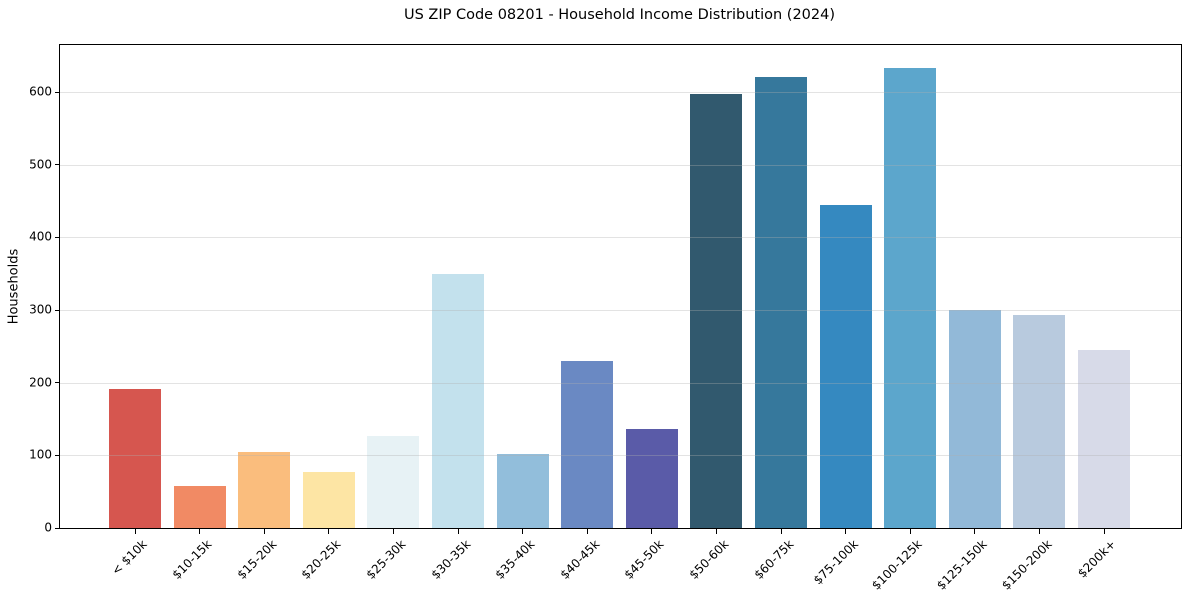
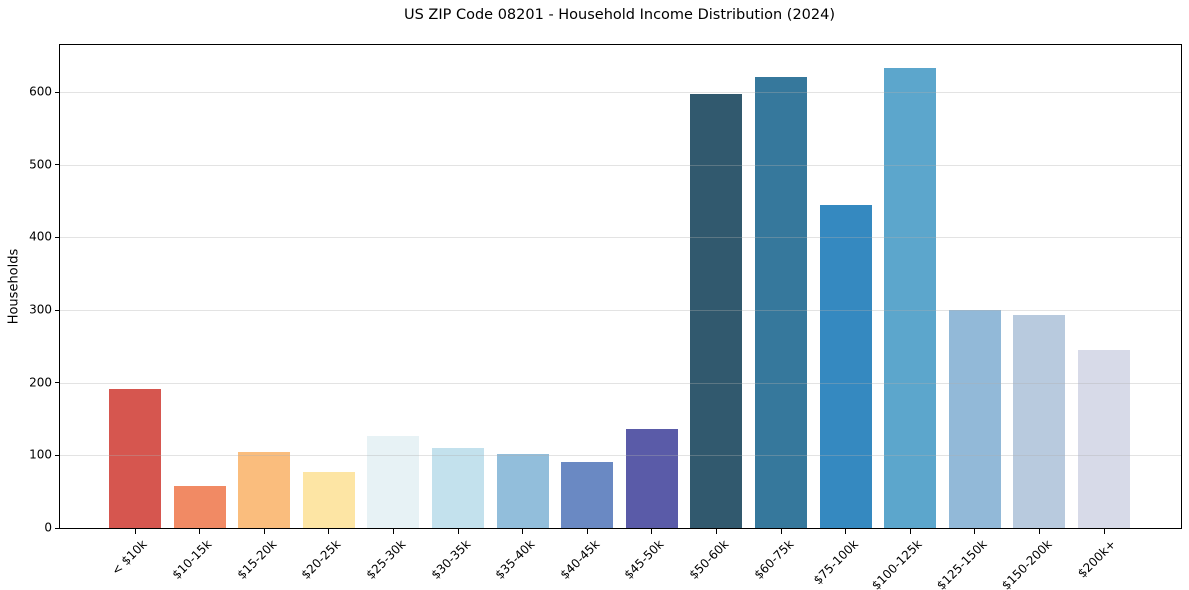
$30-35k: 350 -> 110
$40-45k: 230 -> 90
